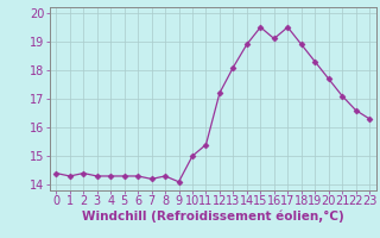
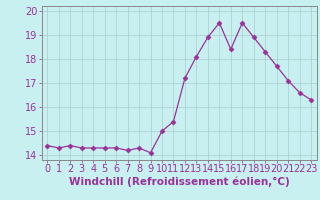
16: 19.1 -> 18.4
